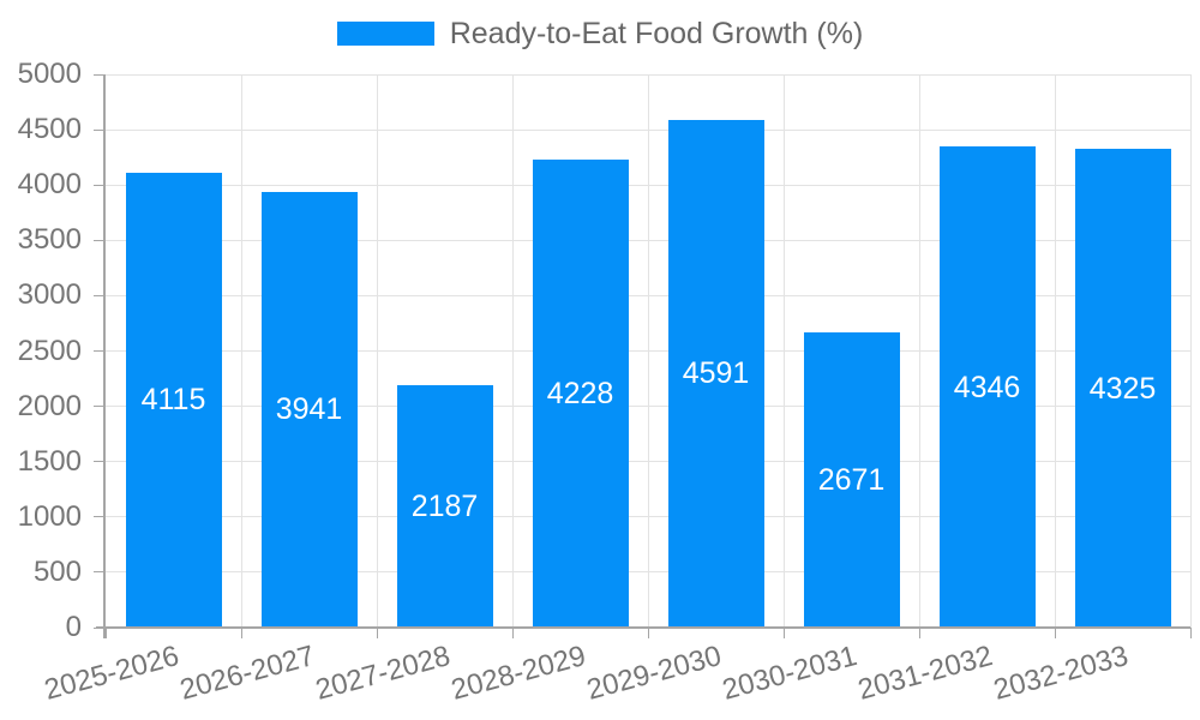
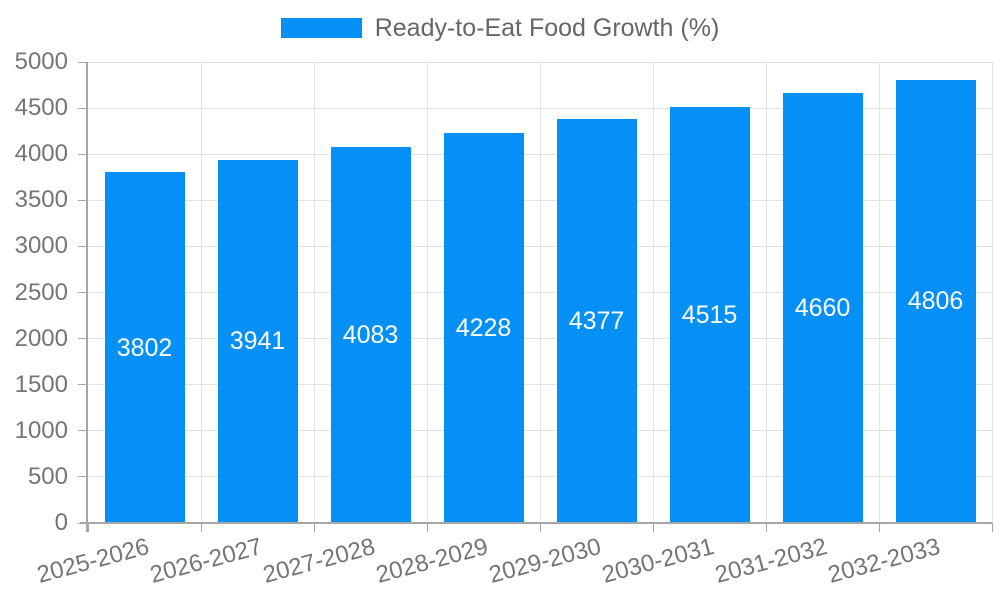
2025-2026: 4115 -> 3802
2027-2028: 2187 -> 4083
2029-2030: 4591 -> 4377
2030-2031: 2671 -> 4515
2031-2032: 4346 -> 4660
2032-2033: 4325 -> 4806
